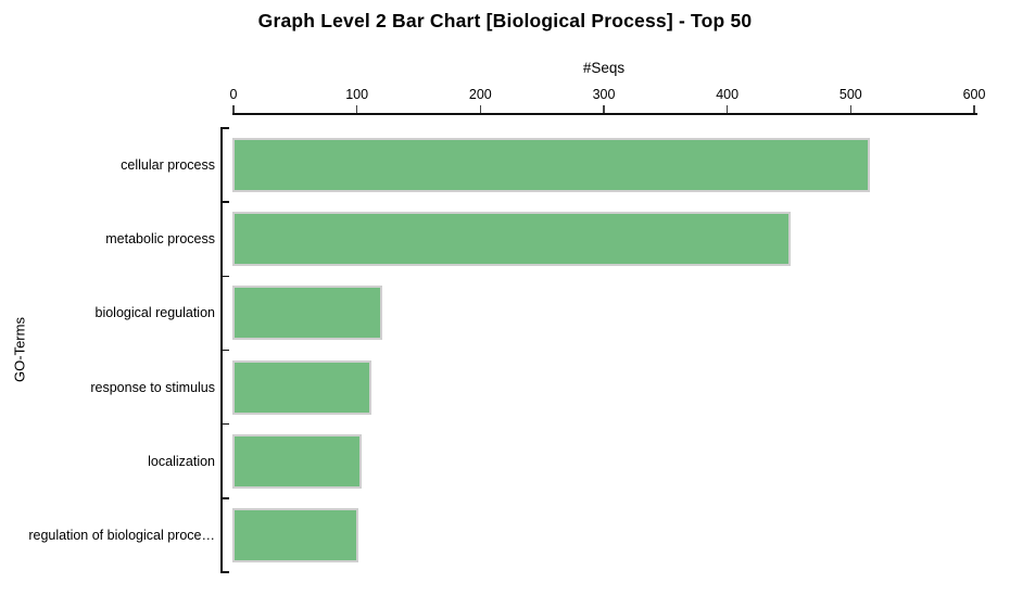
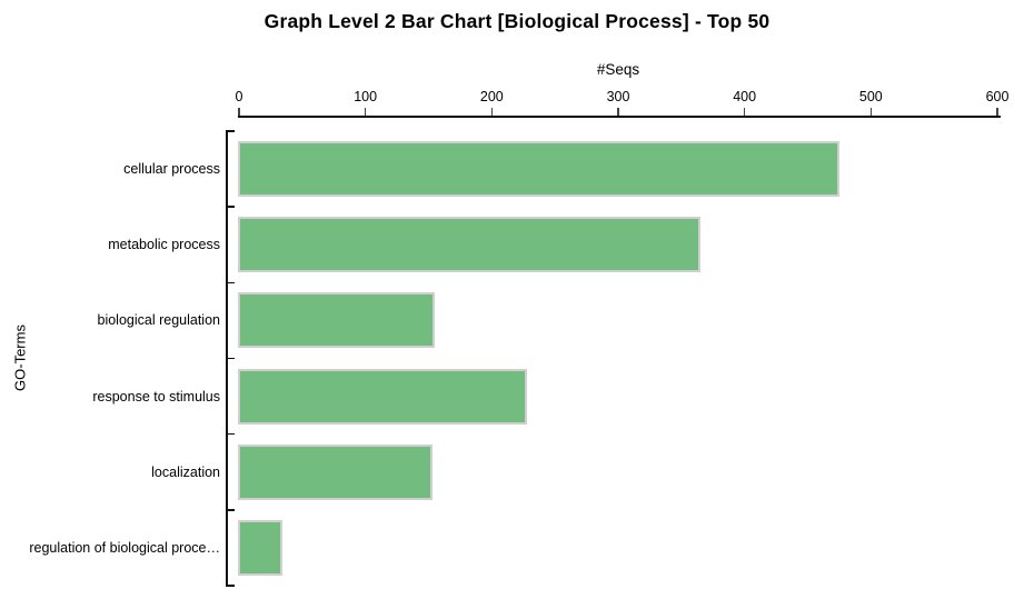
cellular process: 515 -> 474
metabolic process: 450 -> 364
biological regulation: 120 -> 154
response to stimulus: 111 -> 227
localization: 103 -> 152
regulation of biological proce…: 100 -> 33
